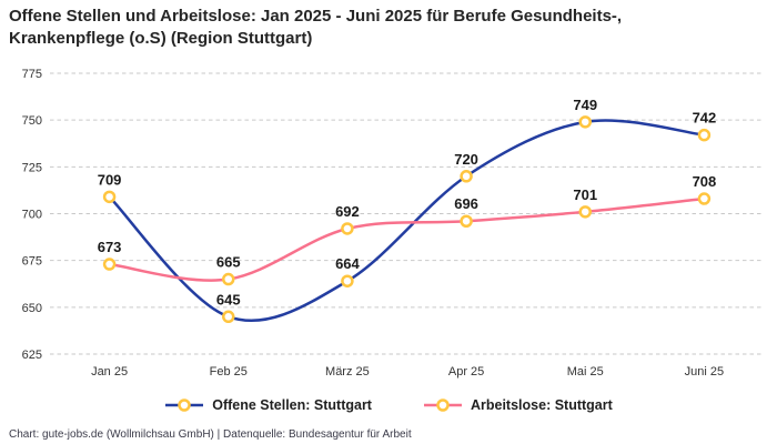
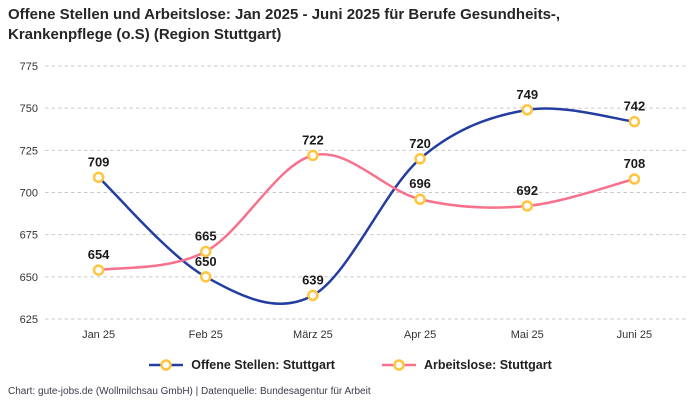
Arbeitslose: Stuttgart/Jan 25: 673 -> 654
Offene Stellen: Stuttgart/Feb 25: 645 -> 650
Offene Stellen: Stuttgart/März 25: 664 -> 639
Arbeitslose: Stuttgart/März 25: 692 -> 722
Arbeitslose: Stuttgart/Mai 25: 701 -> 692
